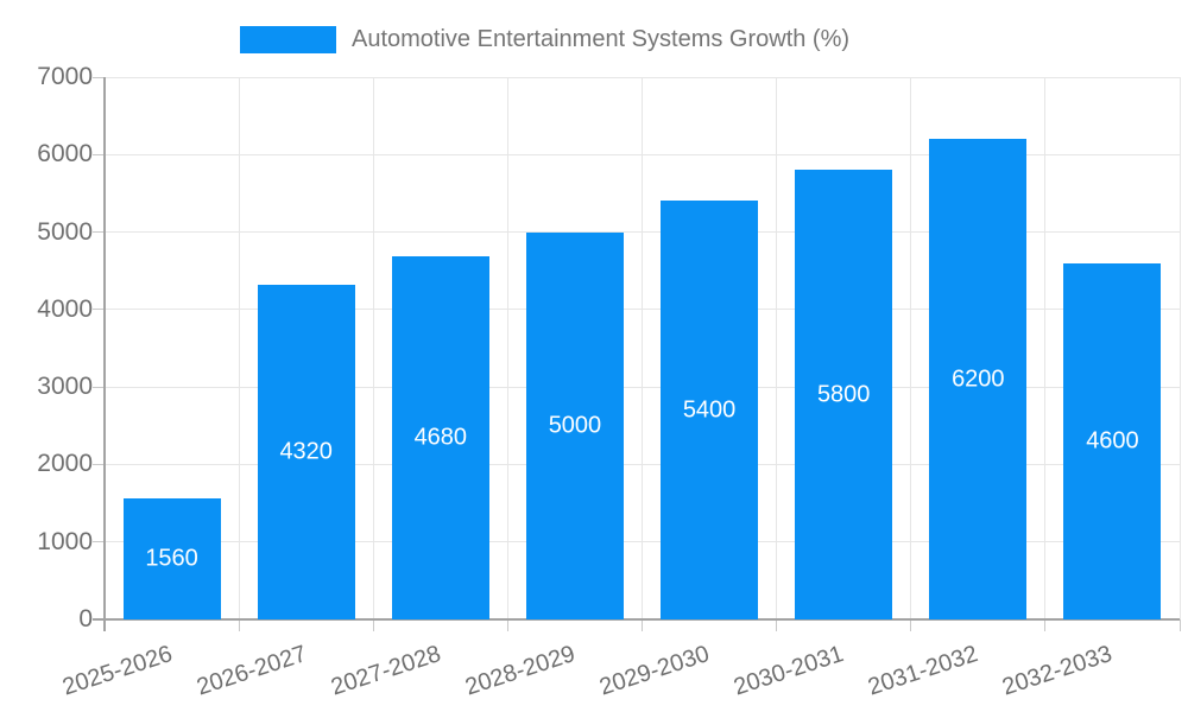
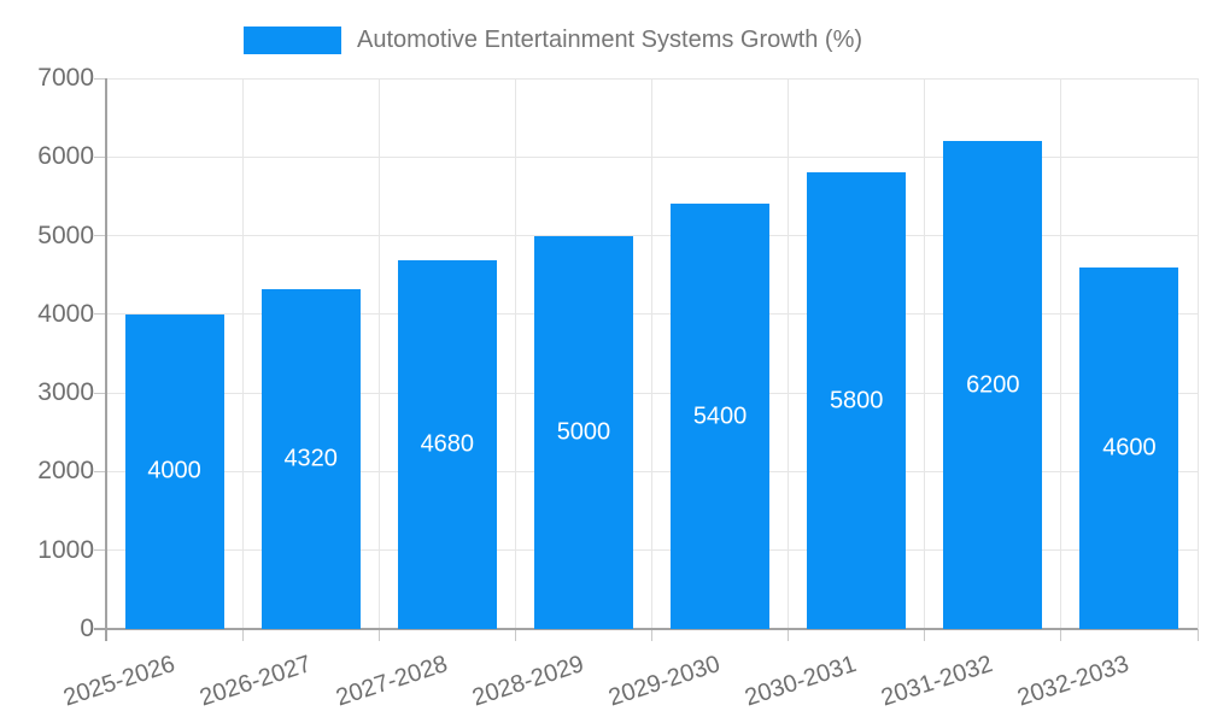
2025-2026: 1560 -> 4000
